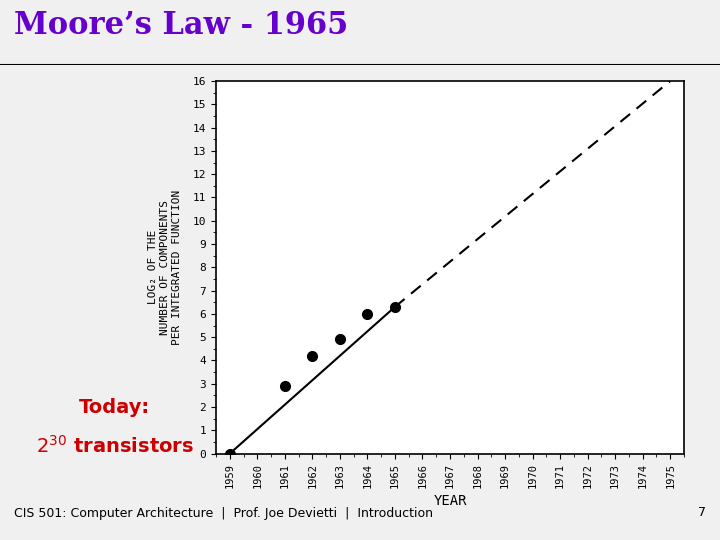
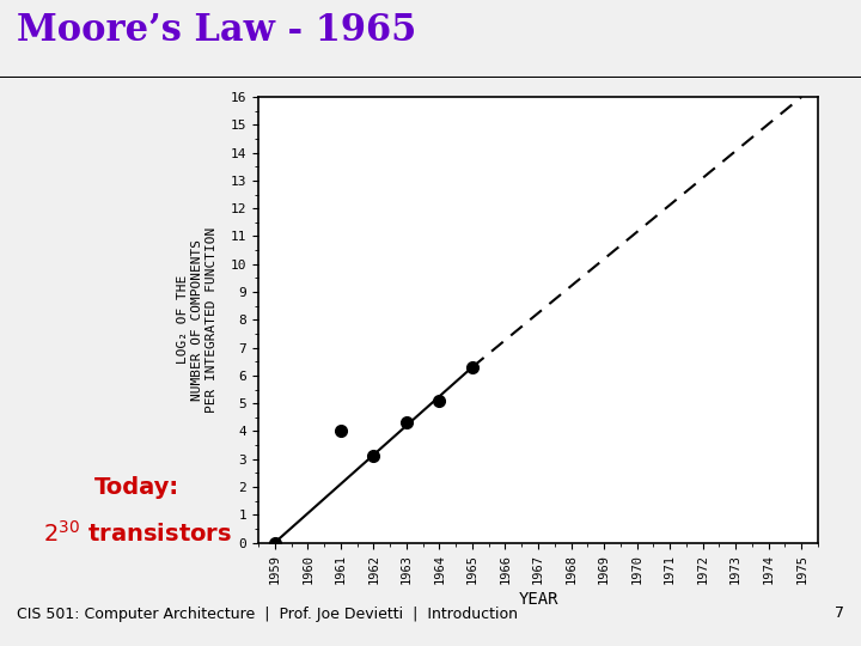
1961: 2.9 -> 4.0
1962: 4.2 -> 3.1
1963: 4.9 -> 4.3
1964: 6.0 -> 5.1
